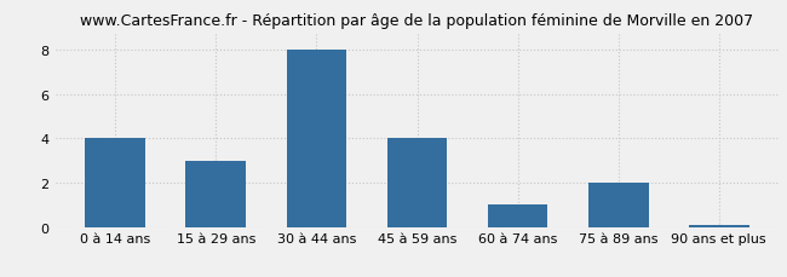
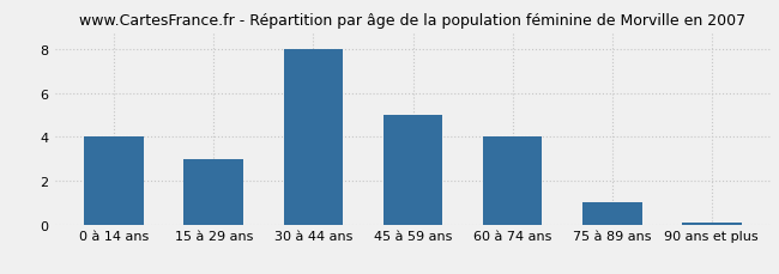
45 à 59 ans: 4.0 -> 5.0
60 à 74 ans: 1.0 -> 4.0
75 à 89 ans: 2.0 -> 1.0
